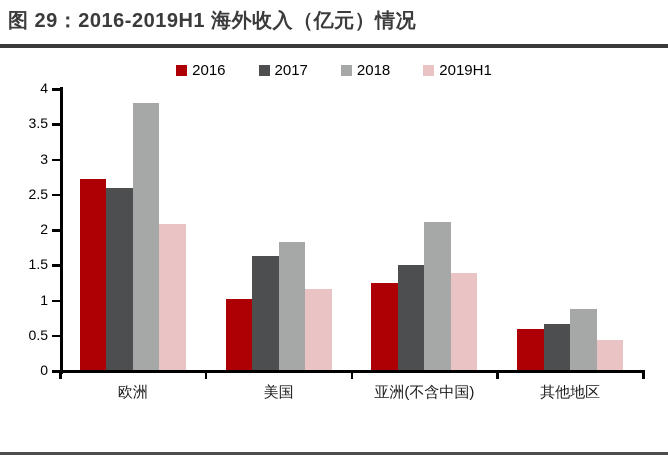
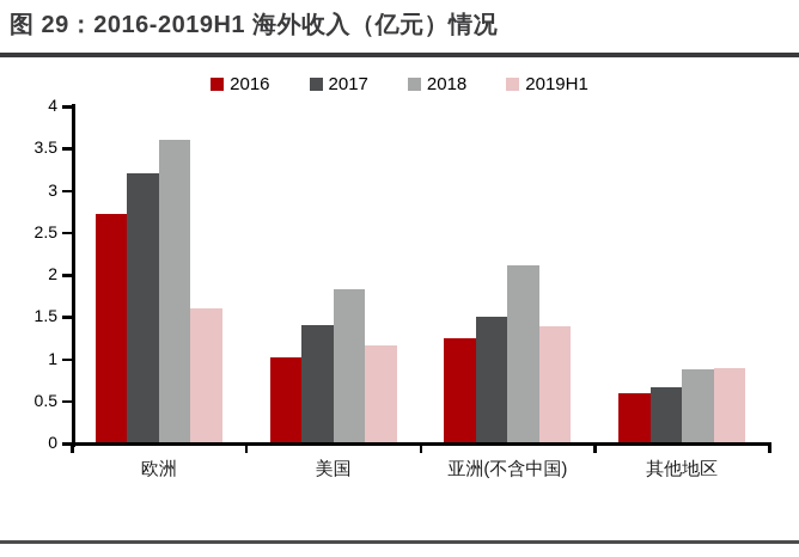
2017/欧洲: 2.6 -> 3.2
2018/欧洲: 3.8 -> 3.6
2019H1/欧洲: 2.1 -> 1.6
2017/美国: 1.6 -> 1.4
2019H1/其他地区: 0.4 -> 0.9
